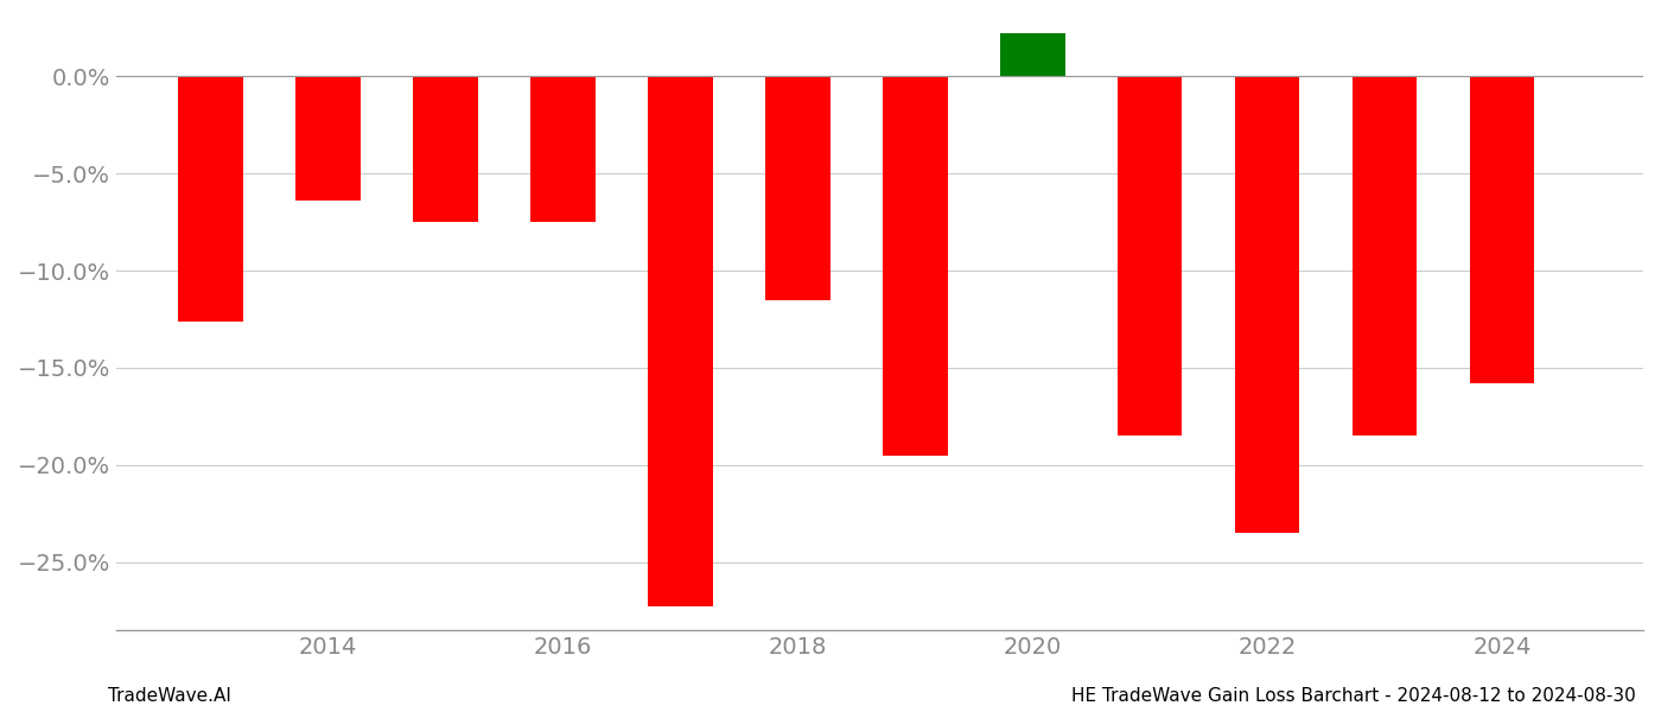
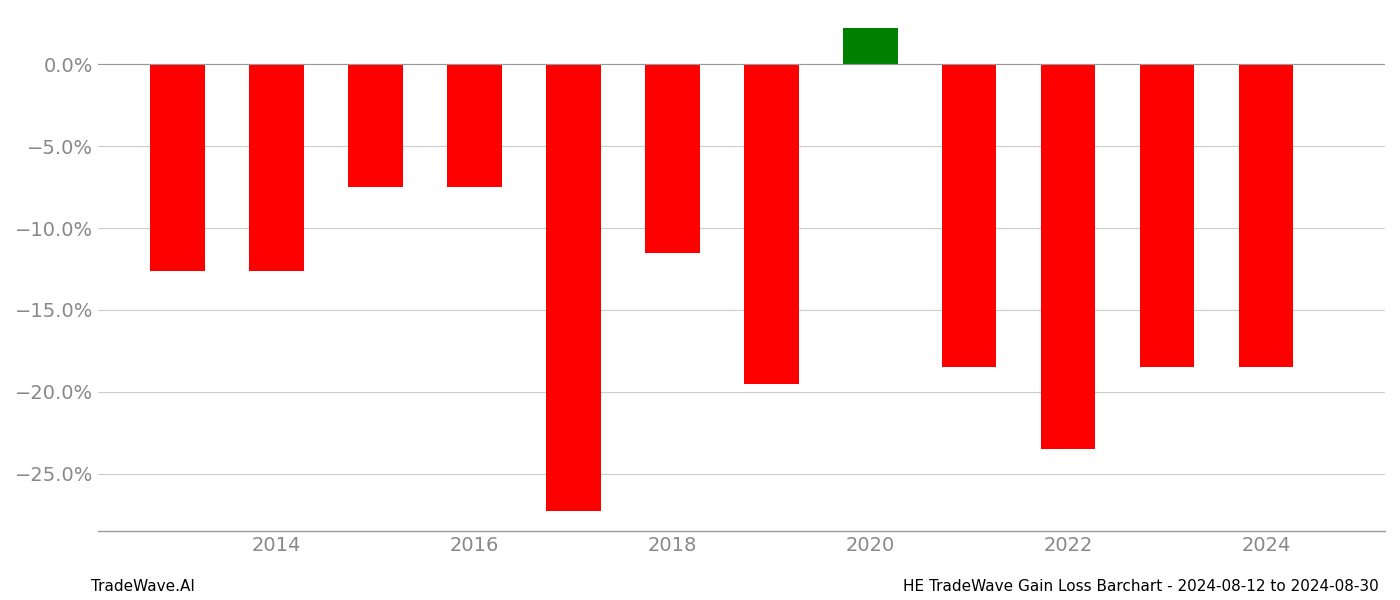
2014: -6.4% -> -12.6%
2024: -15.8% -> -18.5%
